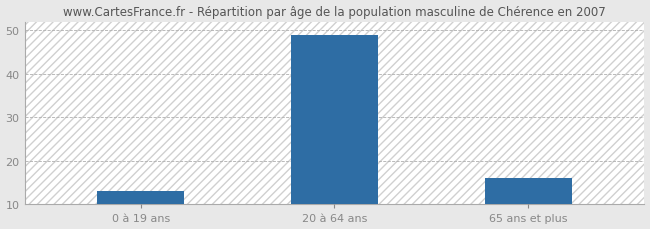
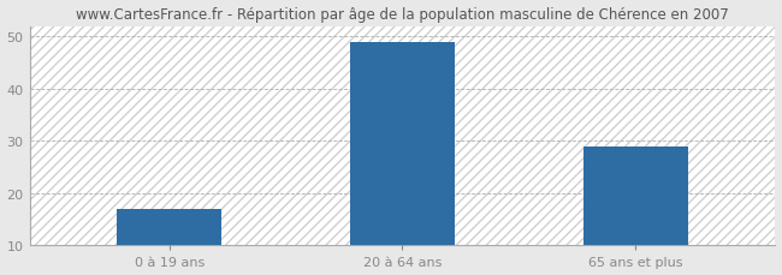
0 à 19 ans: 13 -> 17
65 ans et plus: 16 -> 29
